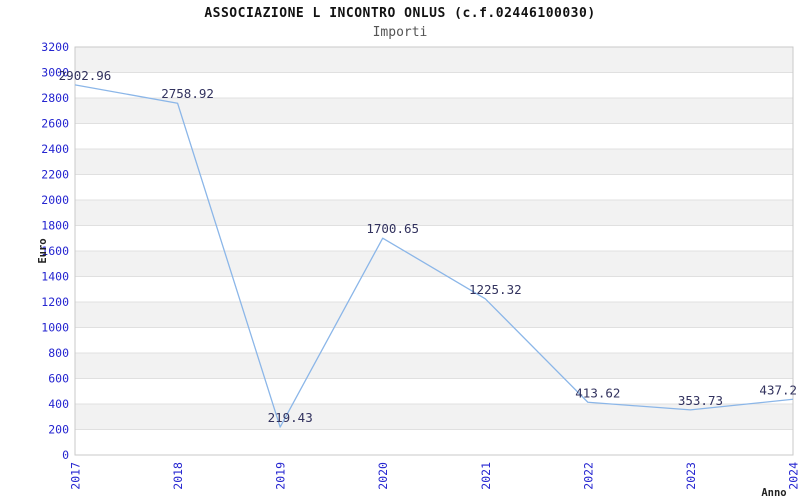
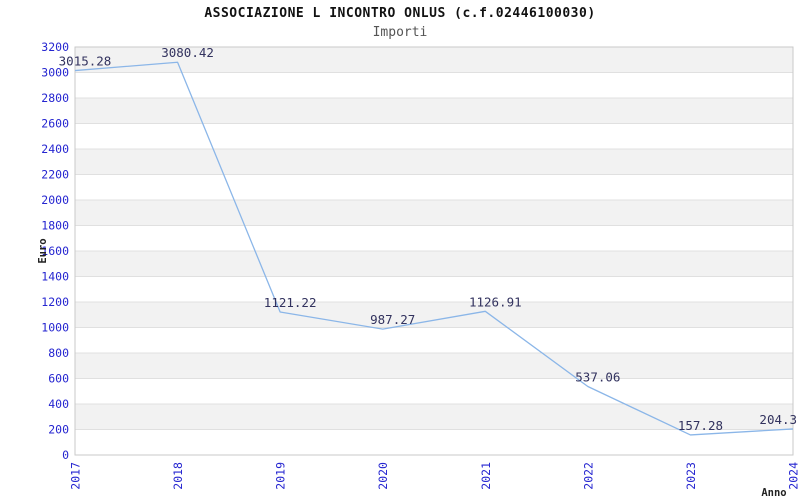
2017: 2902.96 -> 3015.28
2018: 2758.92 -> 3080.42
2019: 219.43 -> 1121.22
2020: 1700.65 -> 987.27
2021: 1225.32 -> 1126.91
2022: 413.62 -> 537.06
2023: 353.73 -> 157.28
2024: 437.2 -> 204.3
